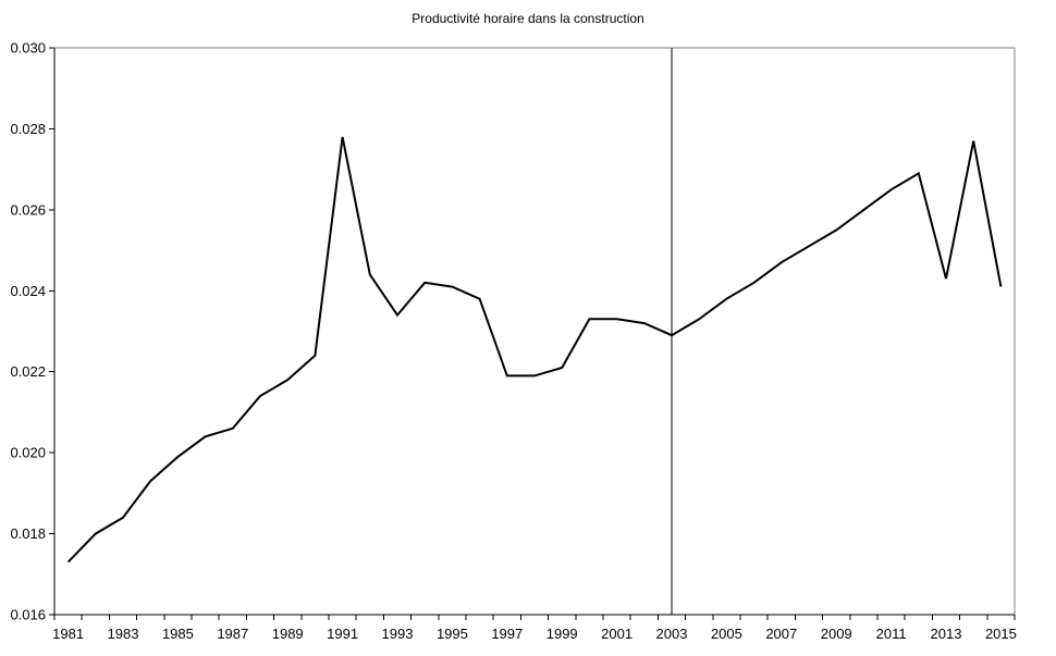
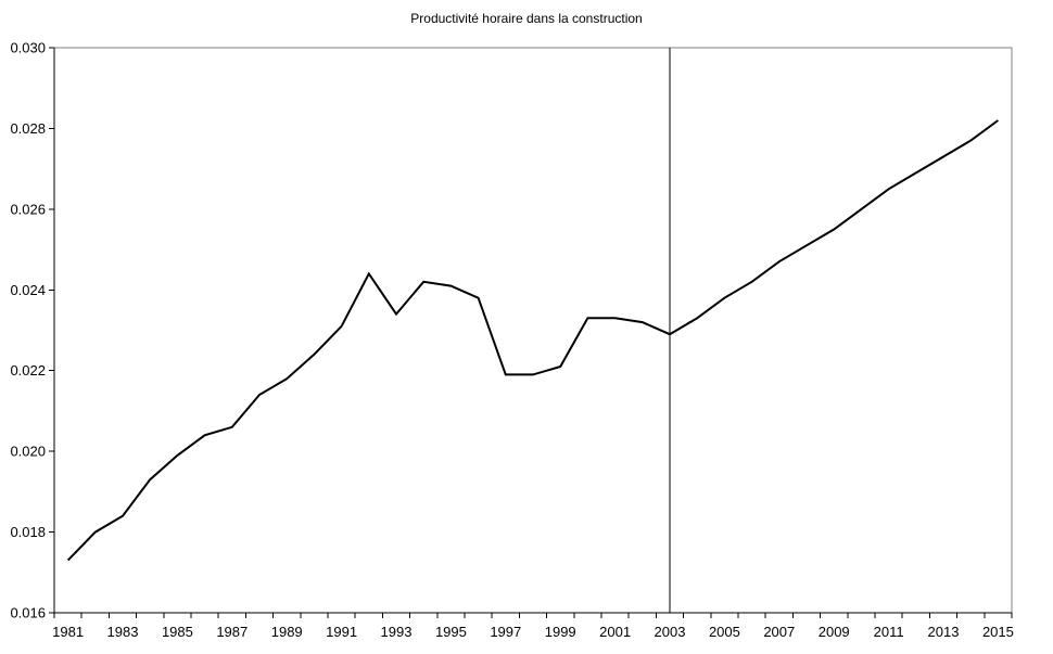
1991: 0.0278 -> 0.0231
2013: 0.0243 -> 0.0273
2015: 0.0241 -> 0.0282
